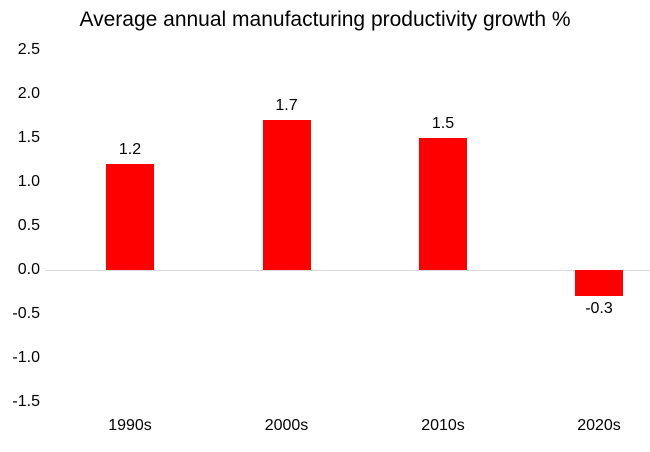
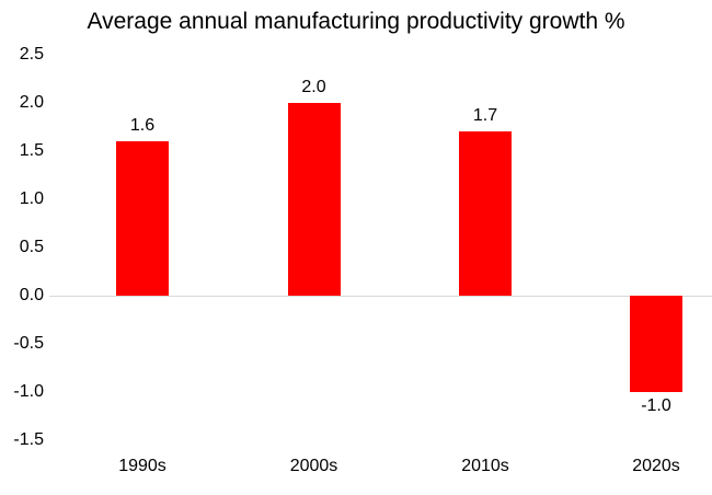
1990s: 1.2 -> 1.6
2000s: 1.7 -> 2.0
2010s: 1.5 -> 1.7
2020s: -0.3 -> -1.0
